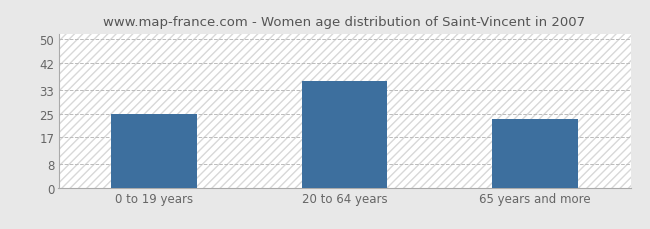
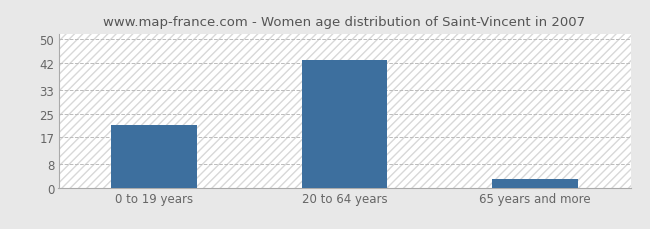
0 to 19 years: 25 -> 21
20 to 64 years: 36 -> 43
65 years and more: 23 -> 3
